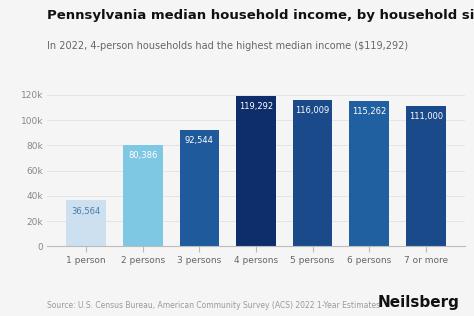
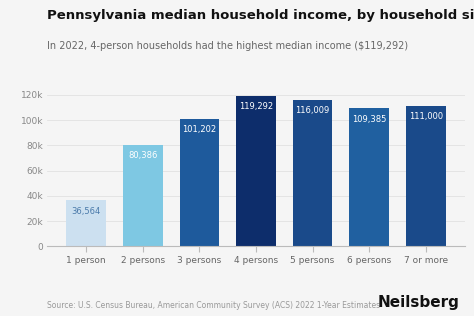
3 persons: 92,544 -> 101,202
6 persons: 115,262 -> 109,385
